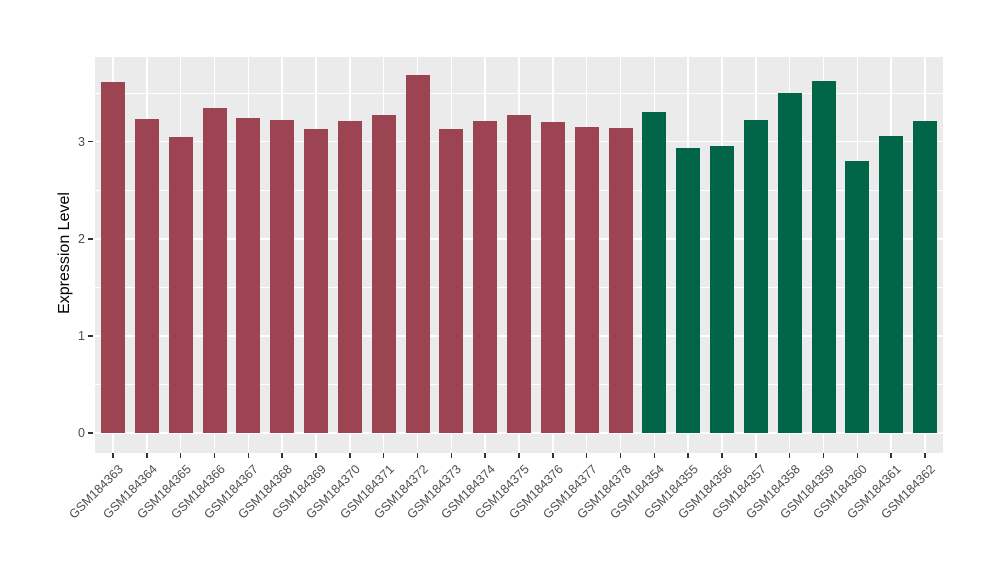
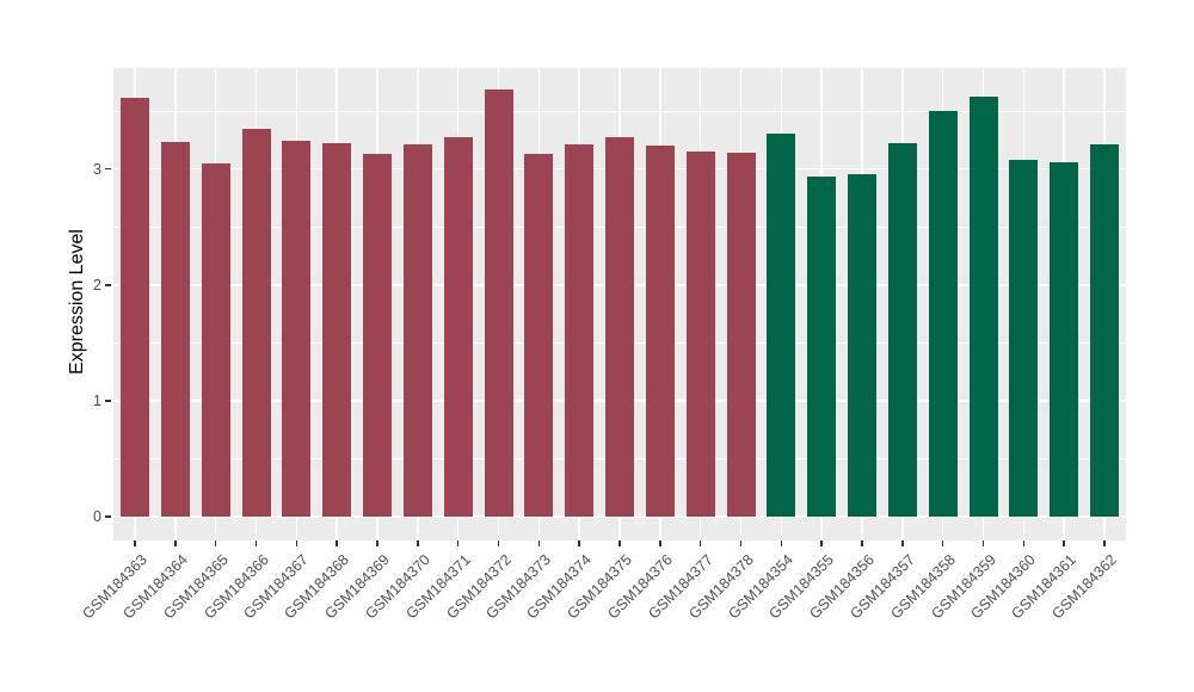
GSM184360: 2.8 -> 3.1
